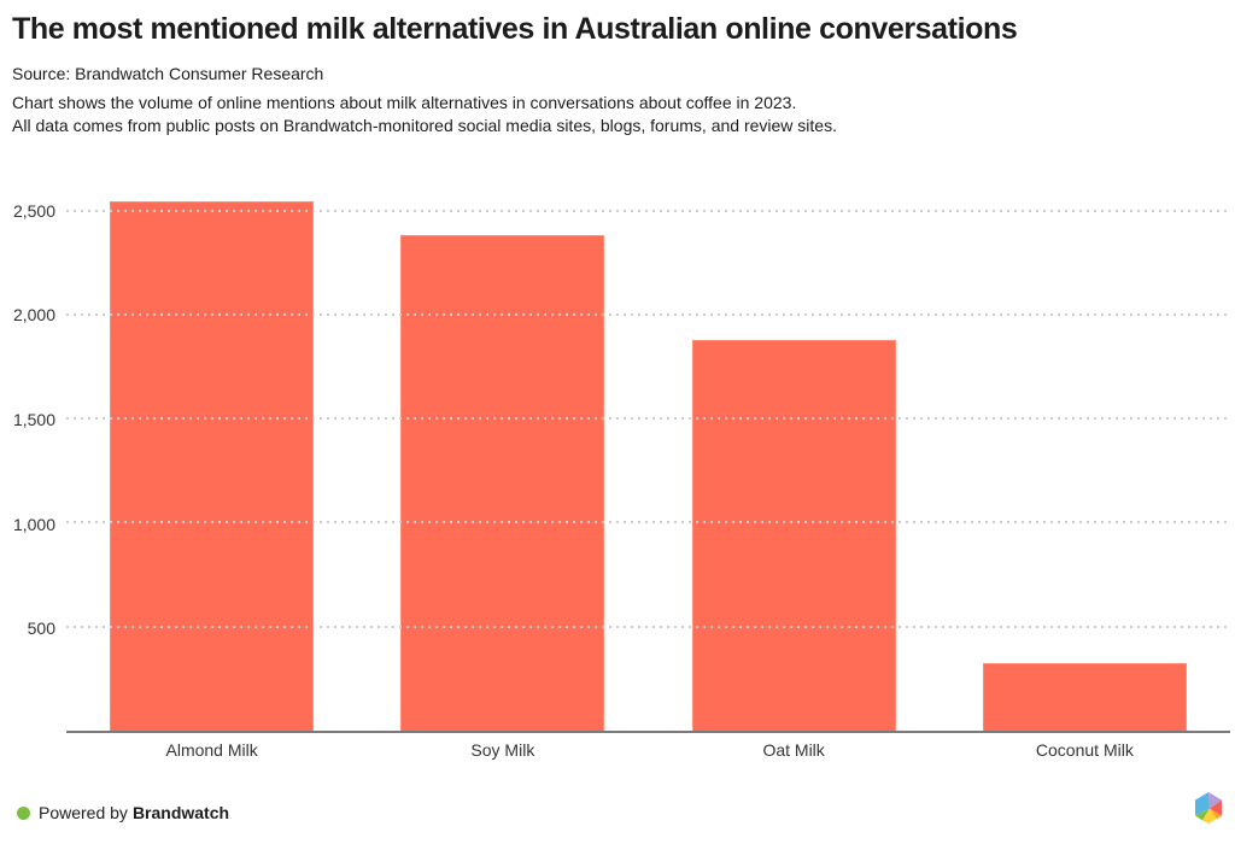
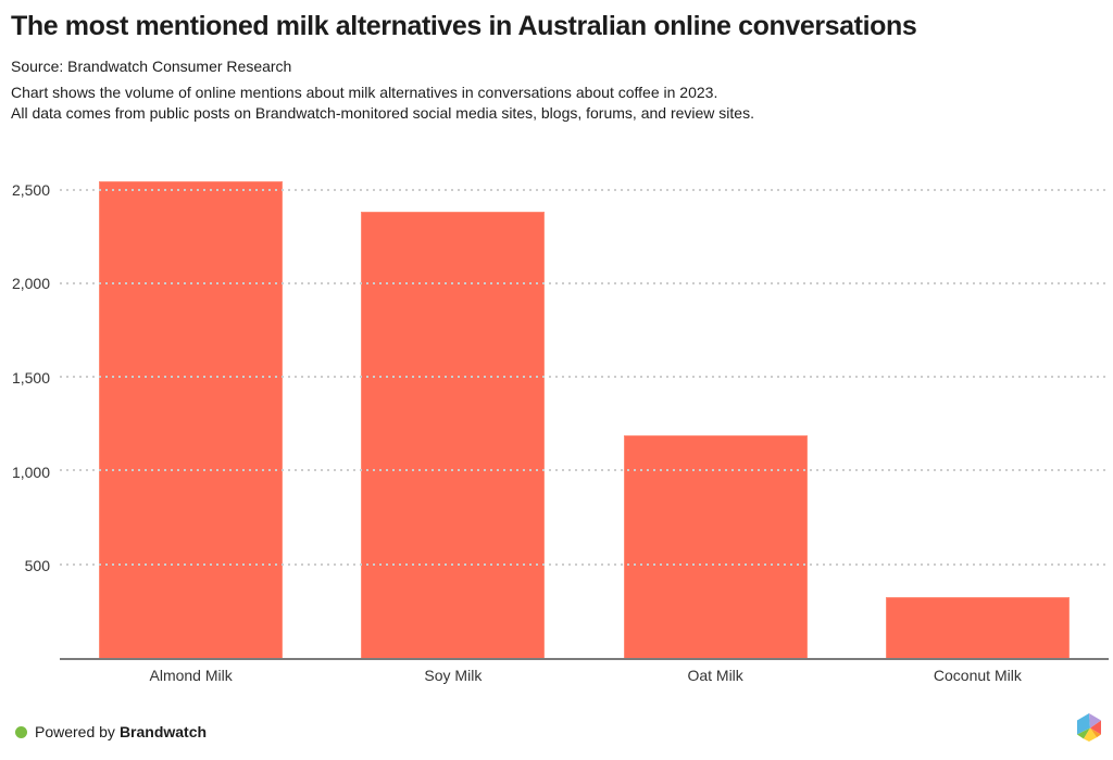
Oat Milk: 1880 -> 1190
